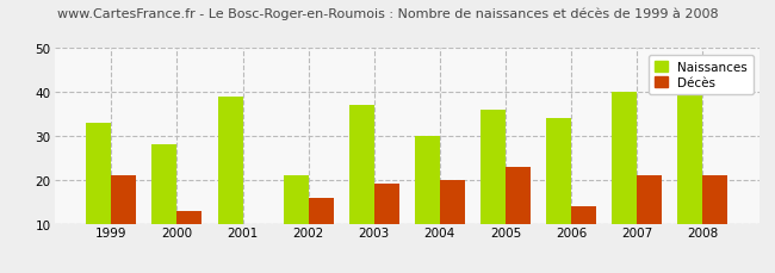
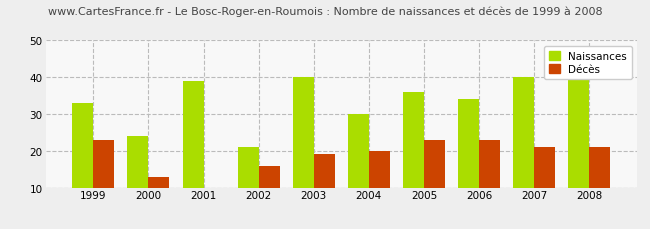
Décès/1999: 21 -> 23
Naissances/2000: 28 -> 24
Naissances/2003: 37 -> 40
Décès/2006: 14 -> 23
